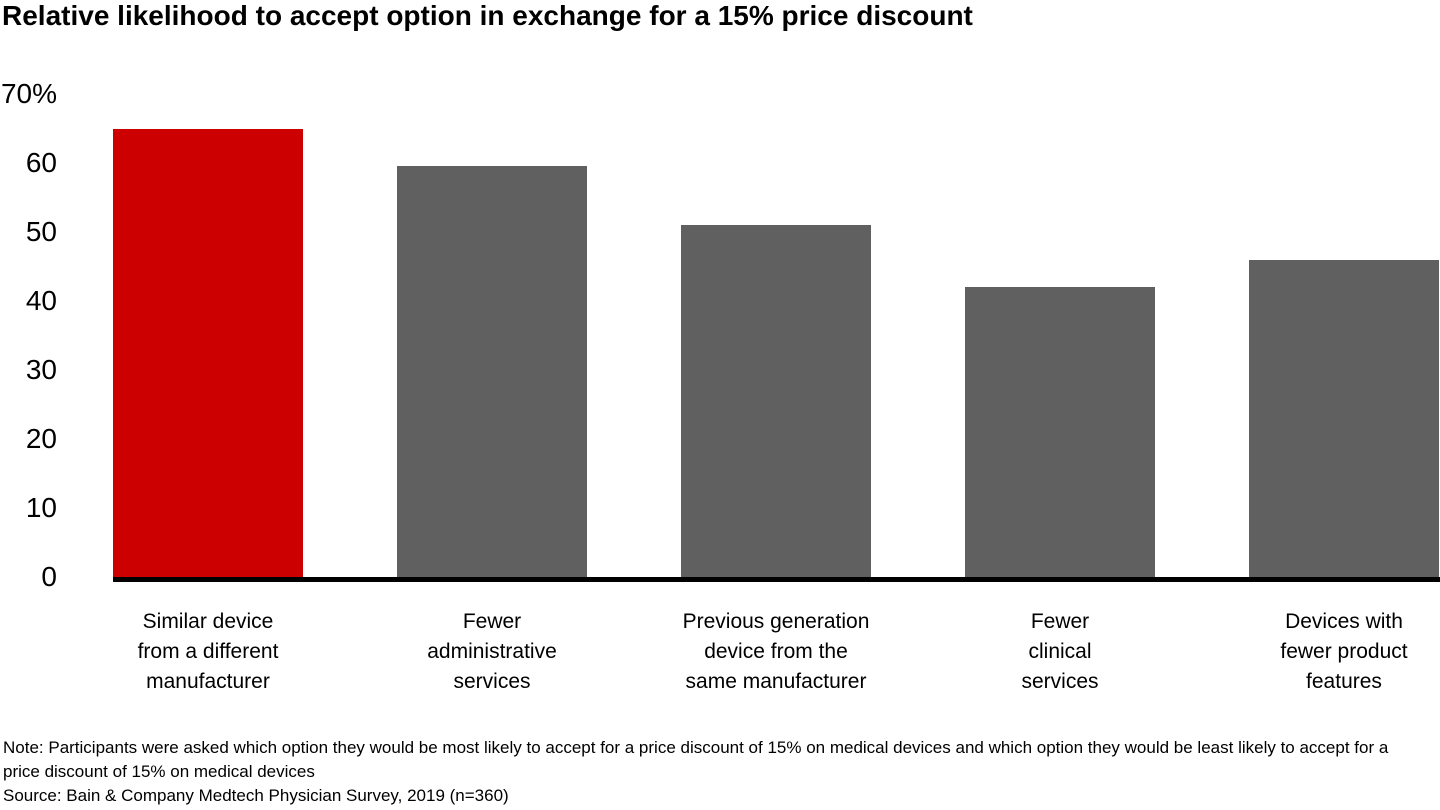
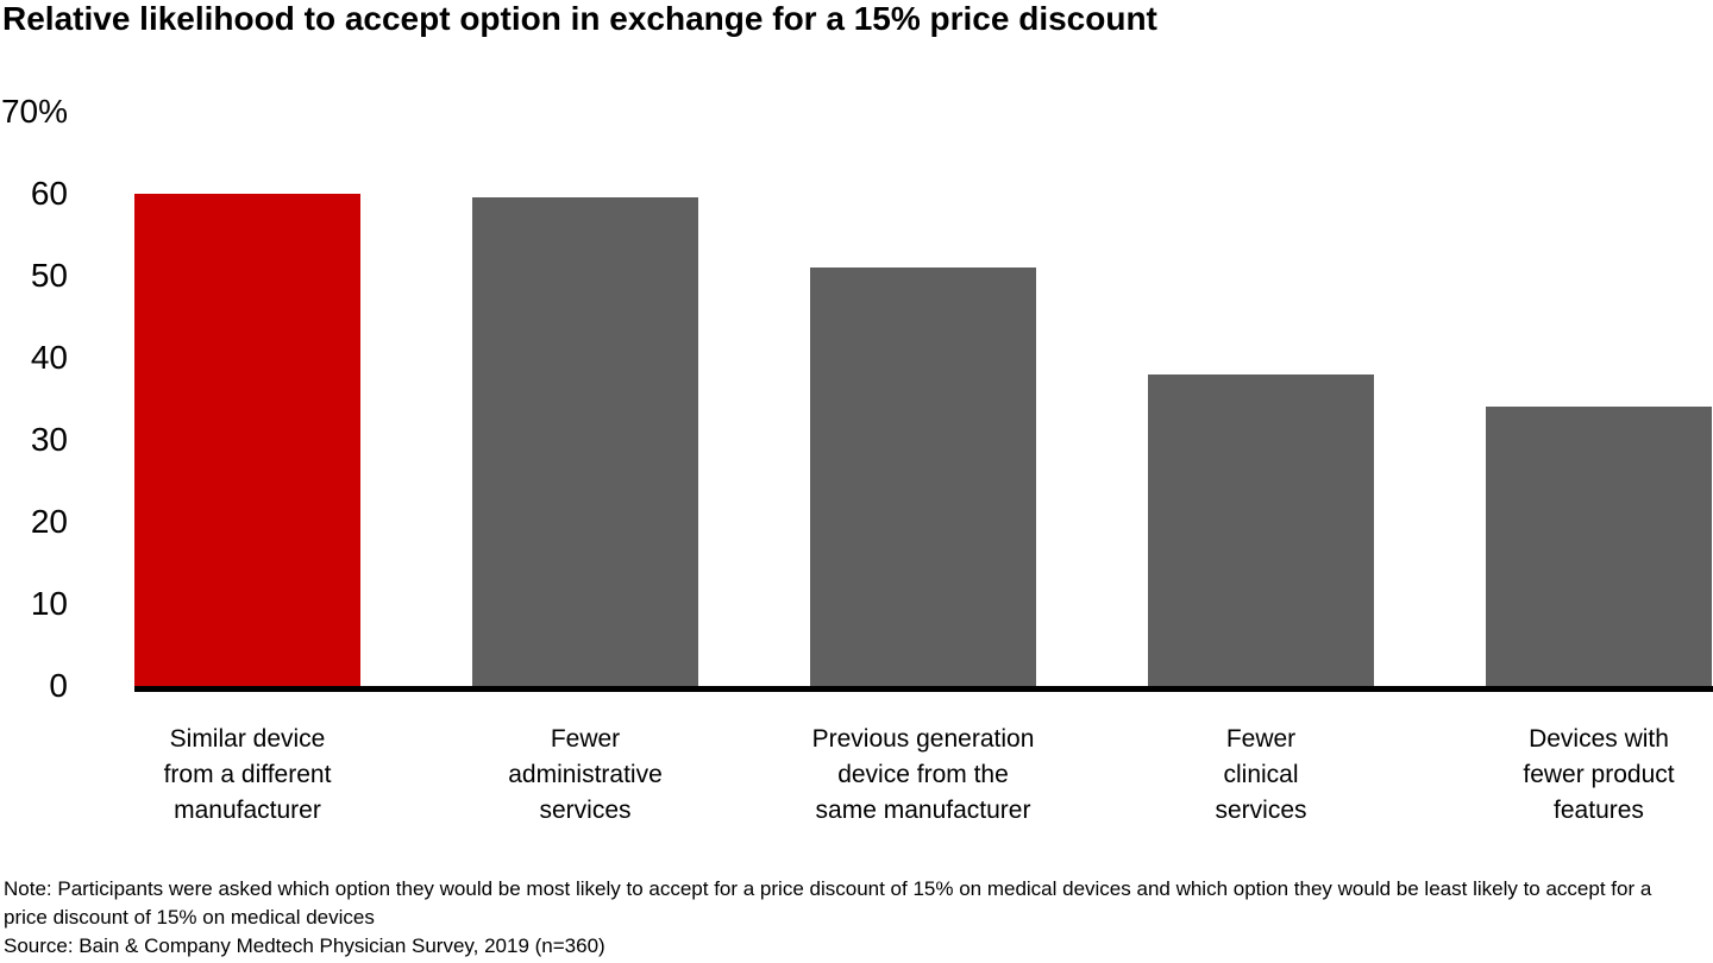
Similar device from a different manufacturer: 65% -> 60%
Fewer clinical services: 42% -> 38%
Devices with fewer product features: 46% -> 34%
